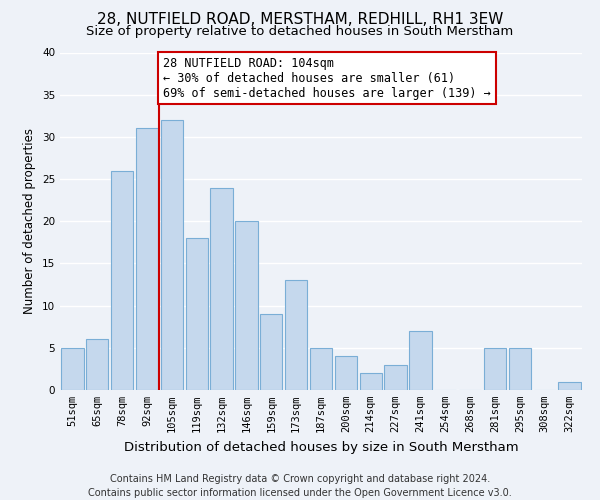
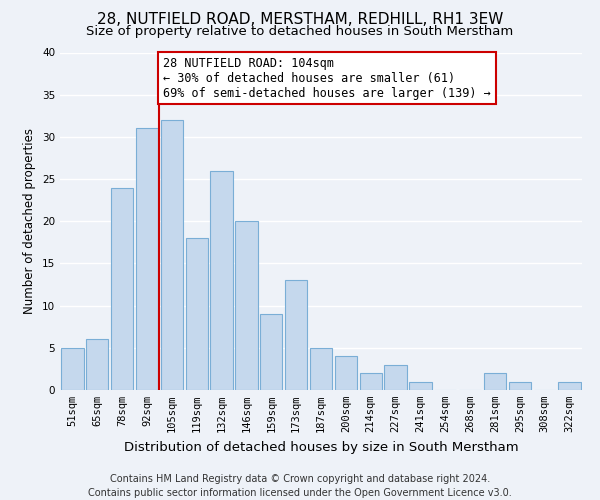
78sqm: 26 -> 24
132sqm: 24 -> 26
241sqm: 7 -> 1
281sqm: 5 -> 2
295sqm: 5 -> 1
